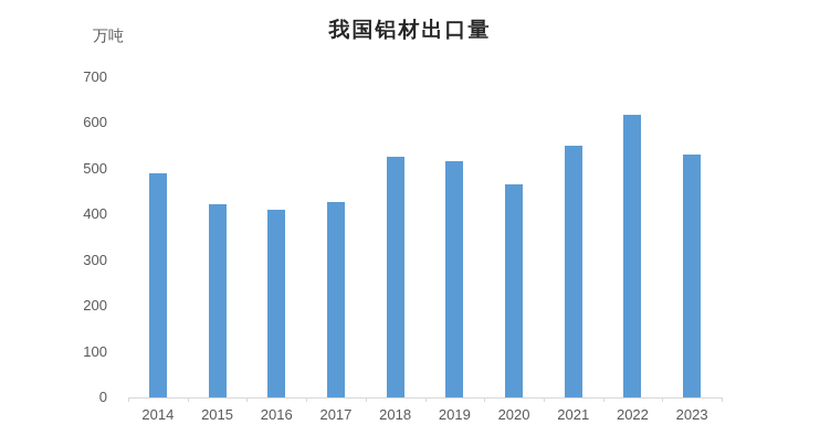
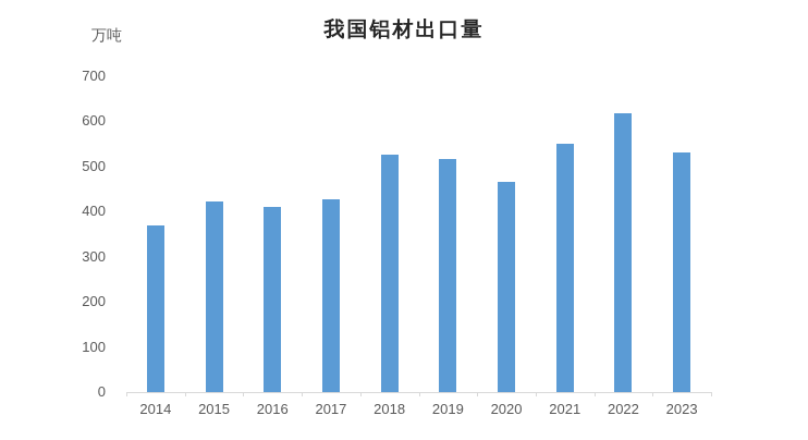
2014: 490 -> 370
